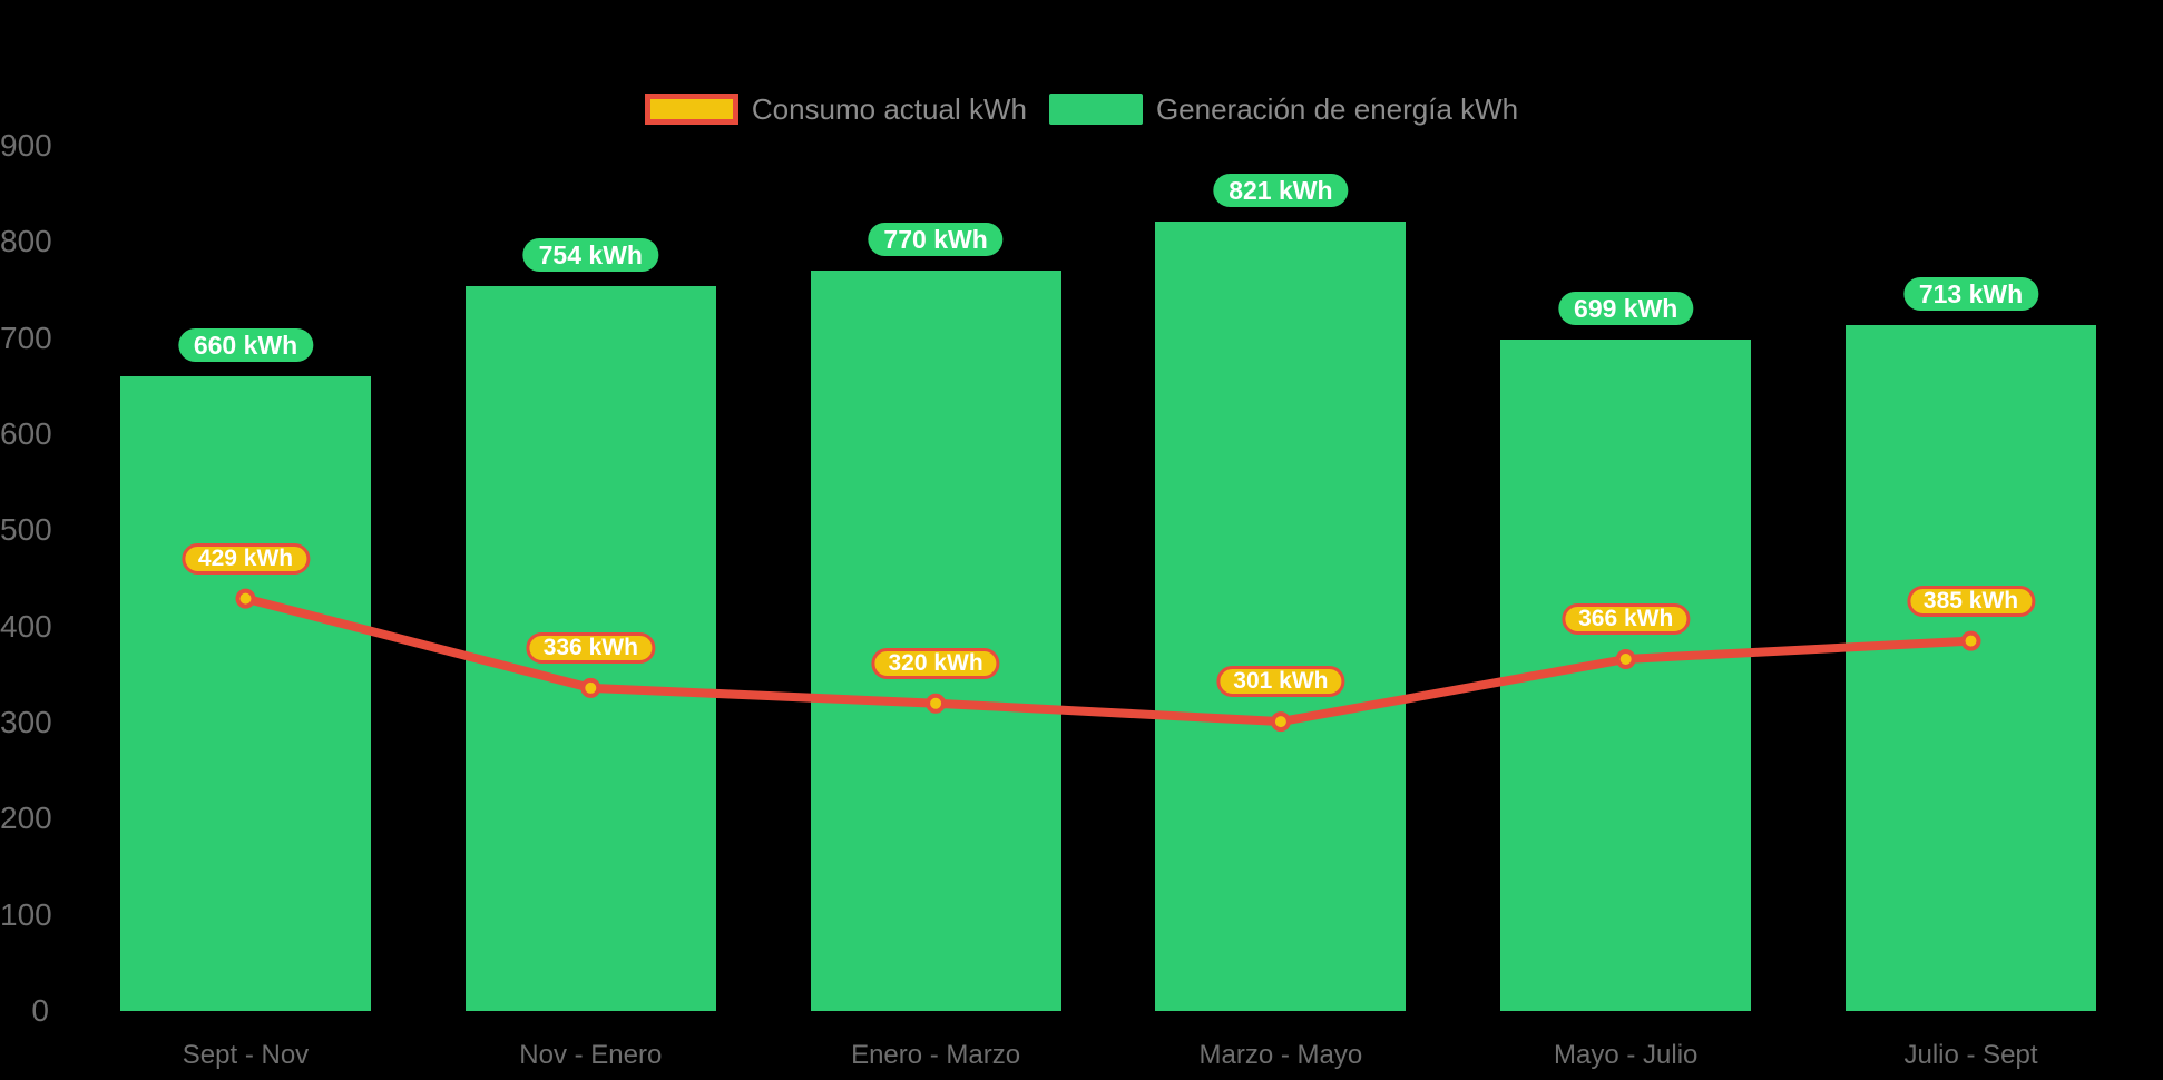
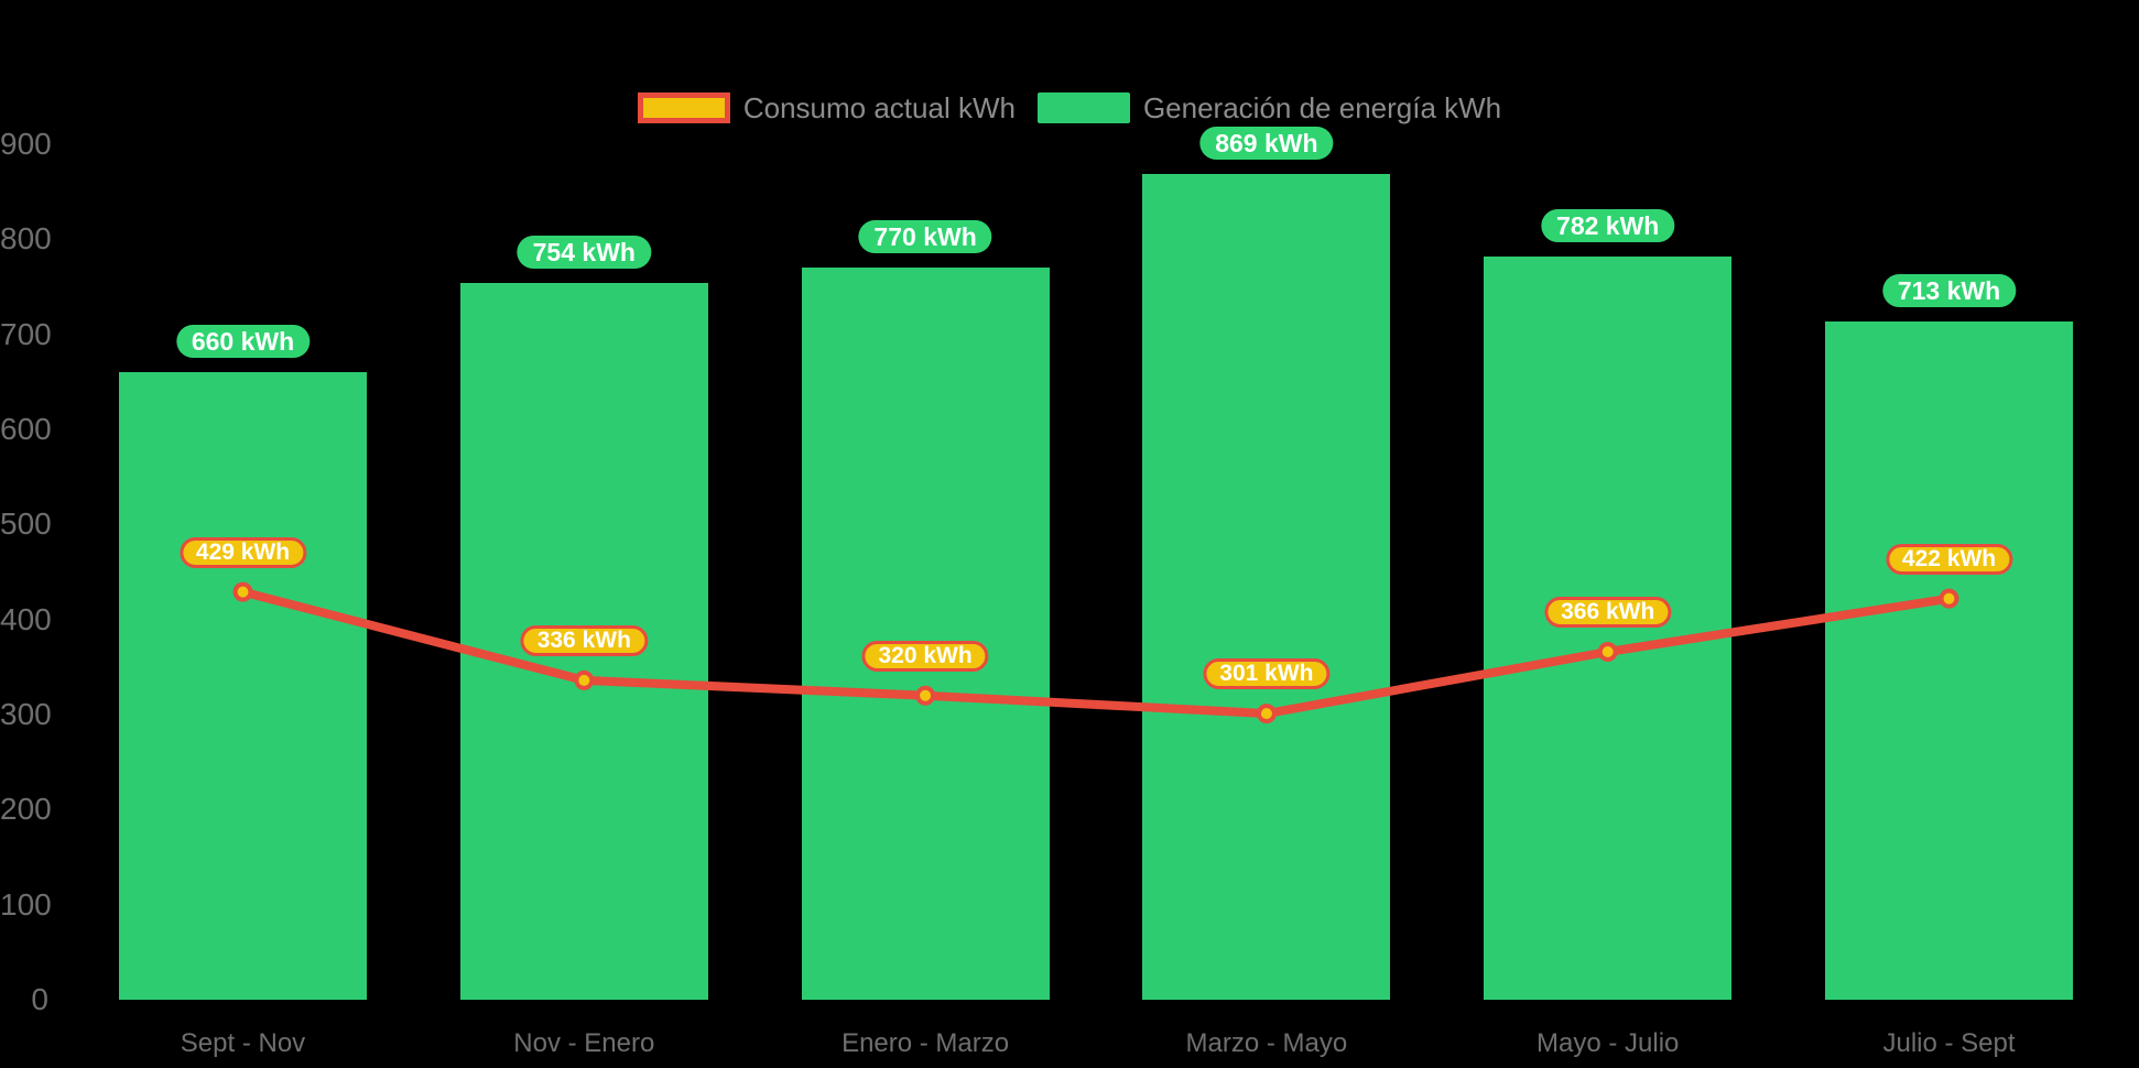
Generación de energía kWh/Marzo - Mayo: 821 -> 869
Generación de energía kWh/Mayo - Julio: 699 -> 782
Consumo actual kWh/Julio - Sept: 385 -> 422
